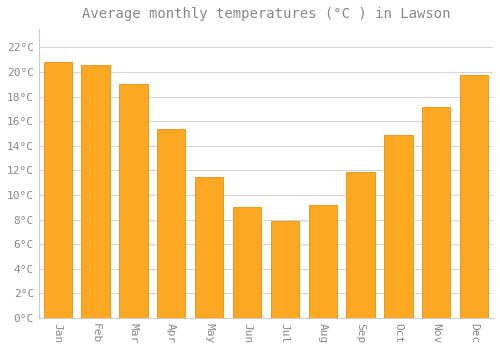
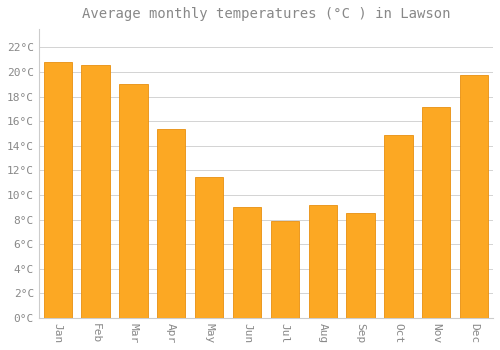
Sep: 11.9°C -> 8.5°C
